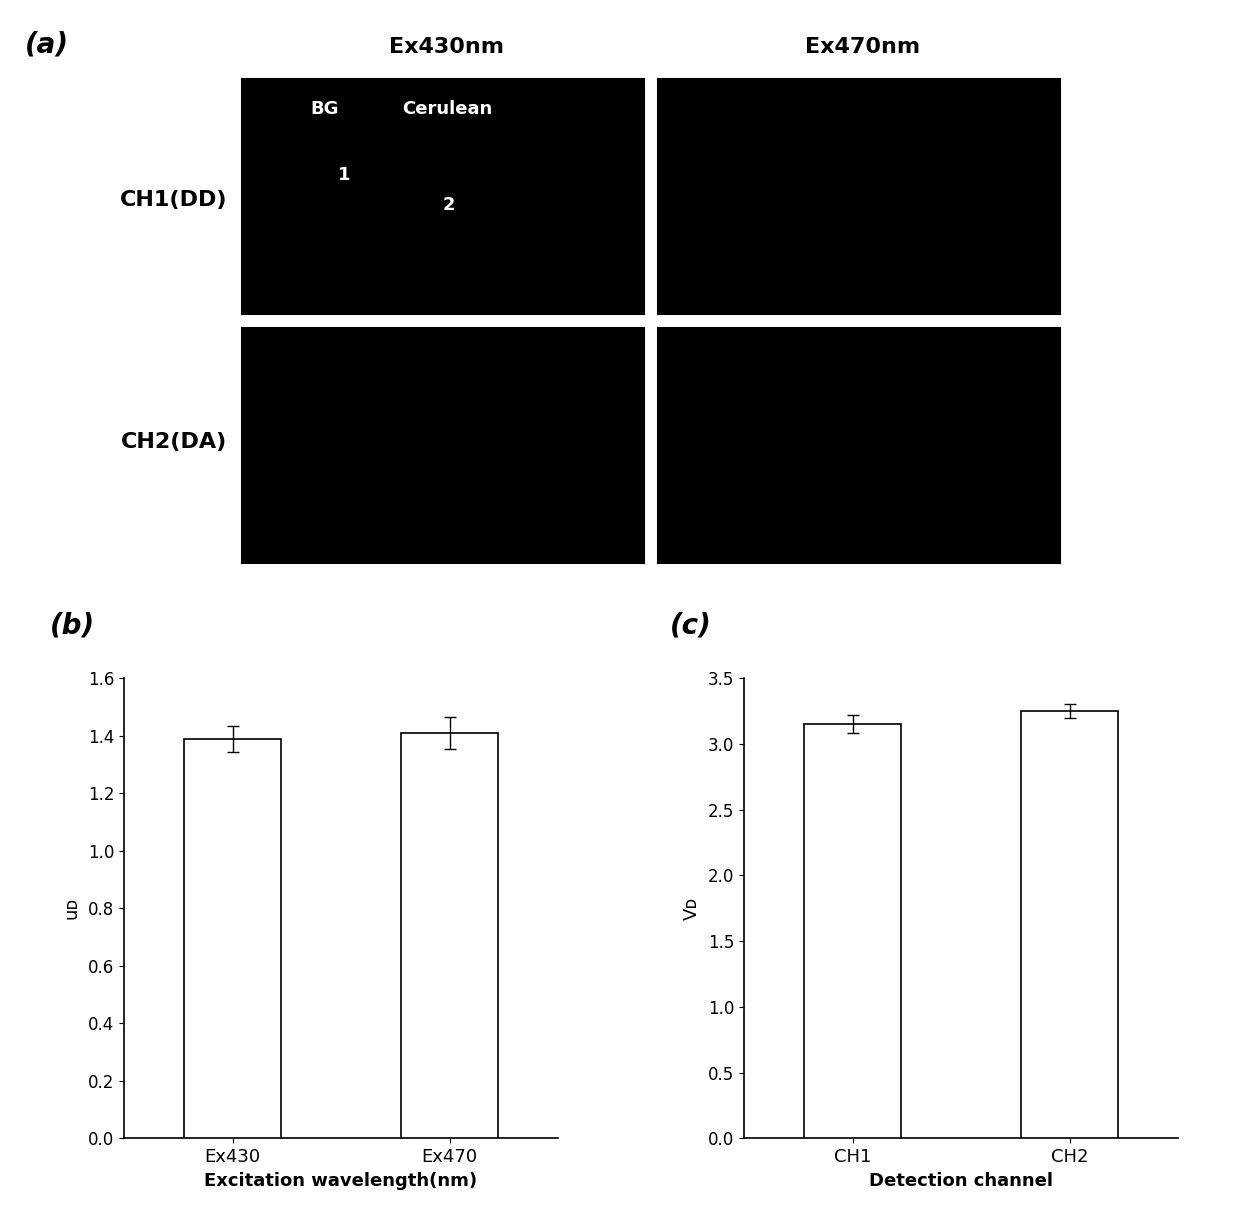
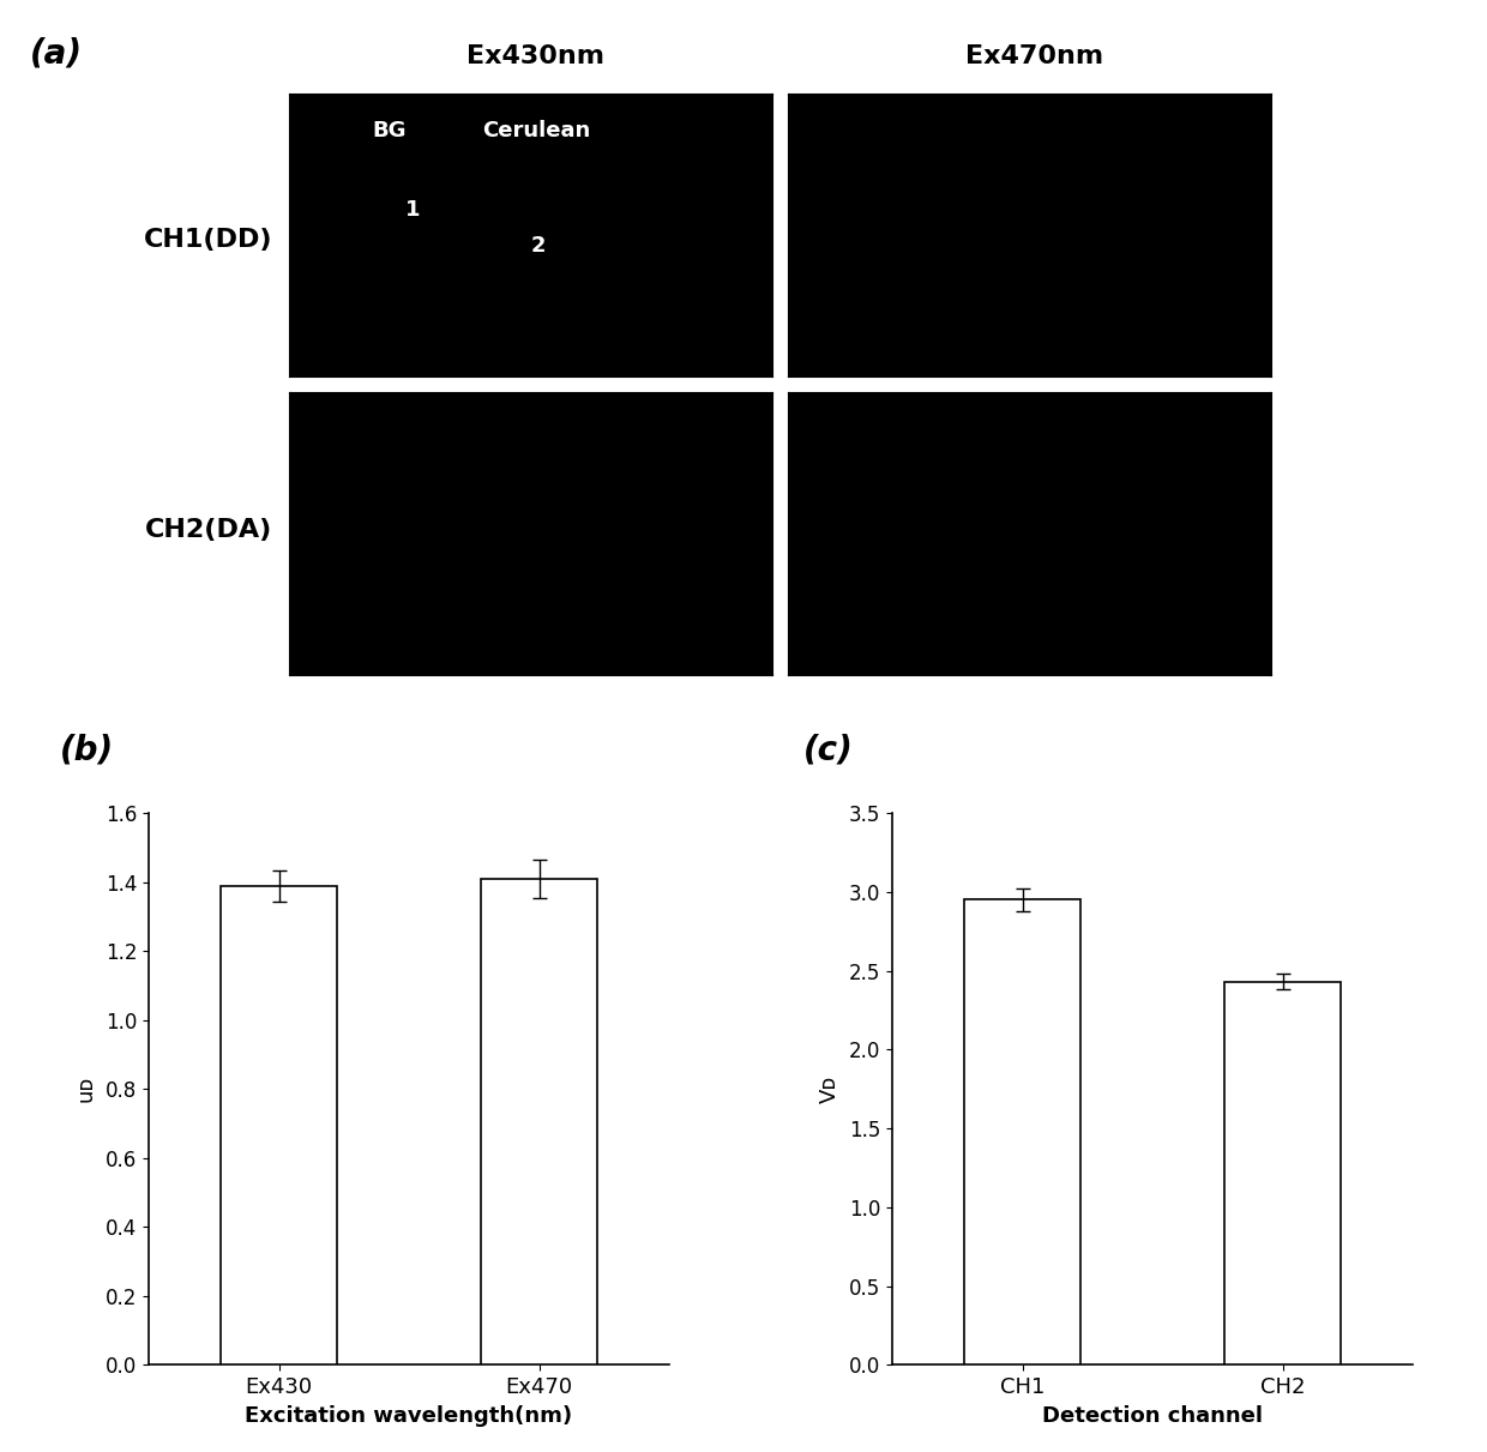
CH1: 3.15 -> 2.95
CH2: 3.25 -> 2.43
